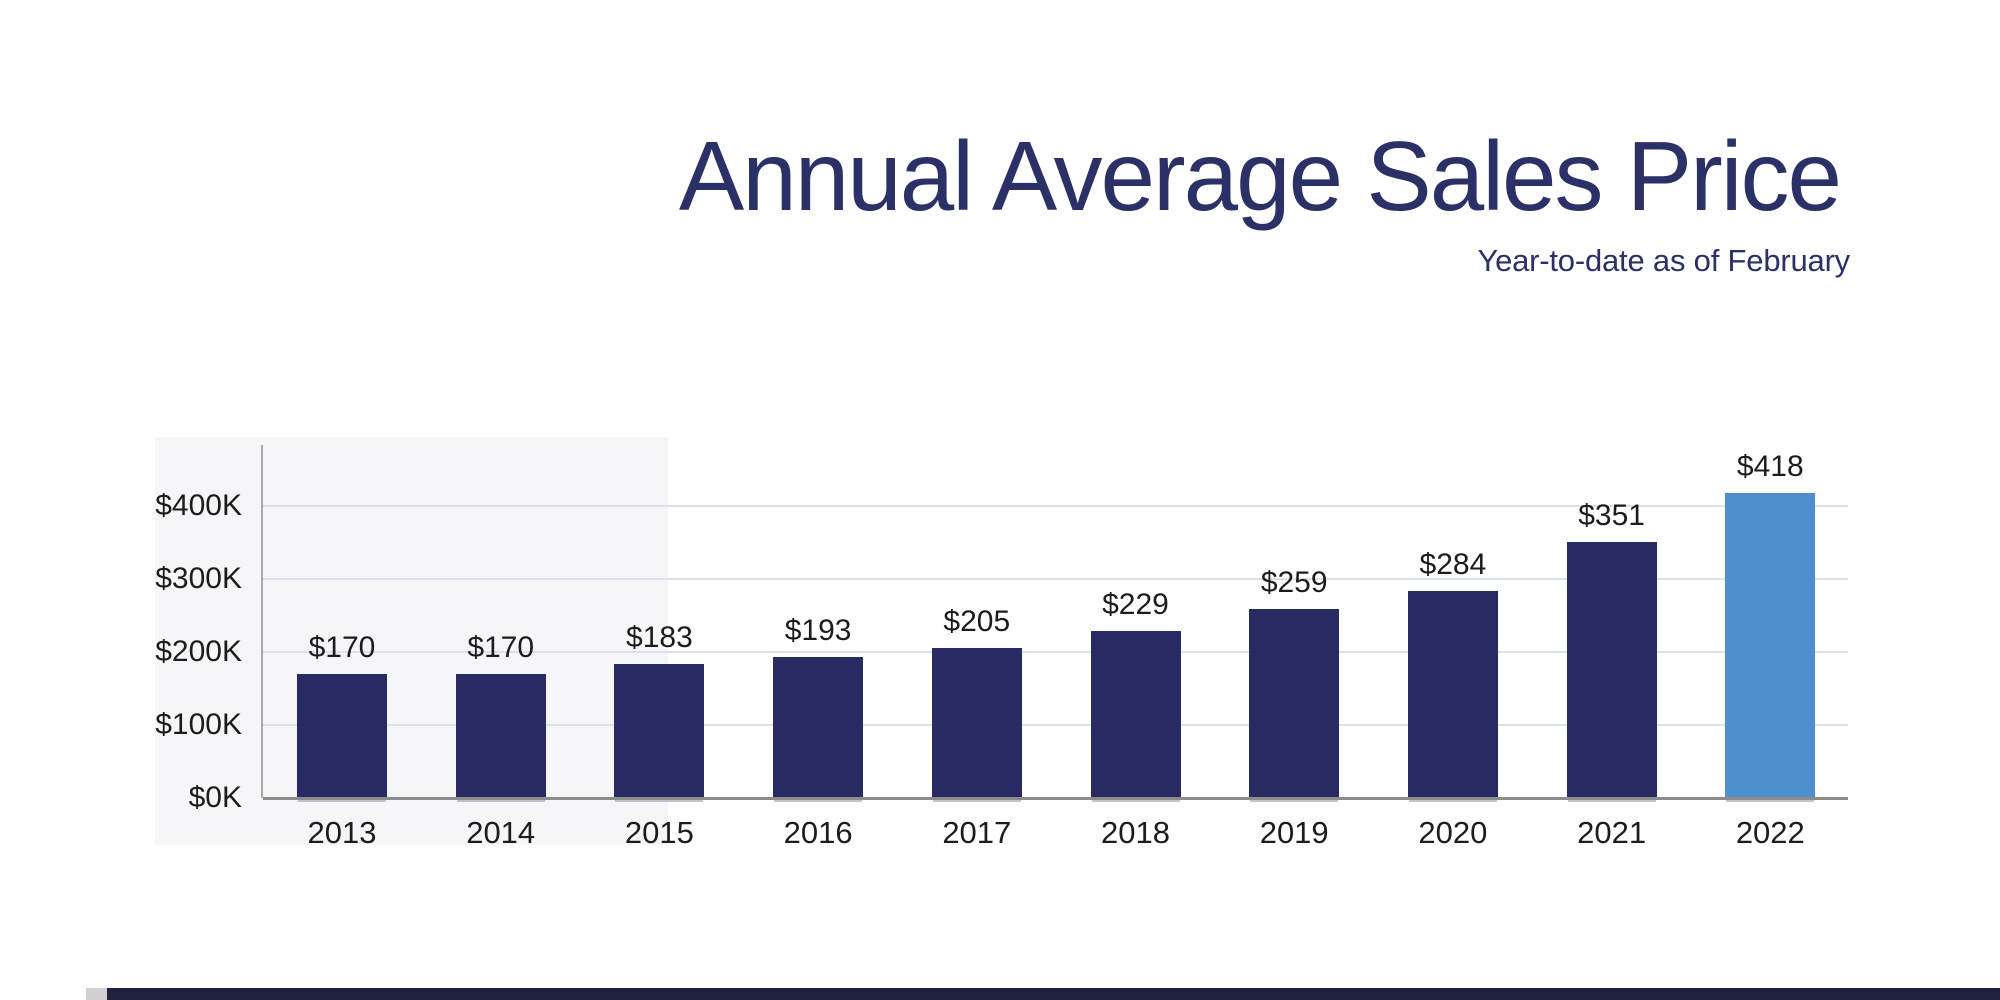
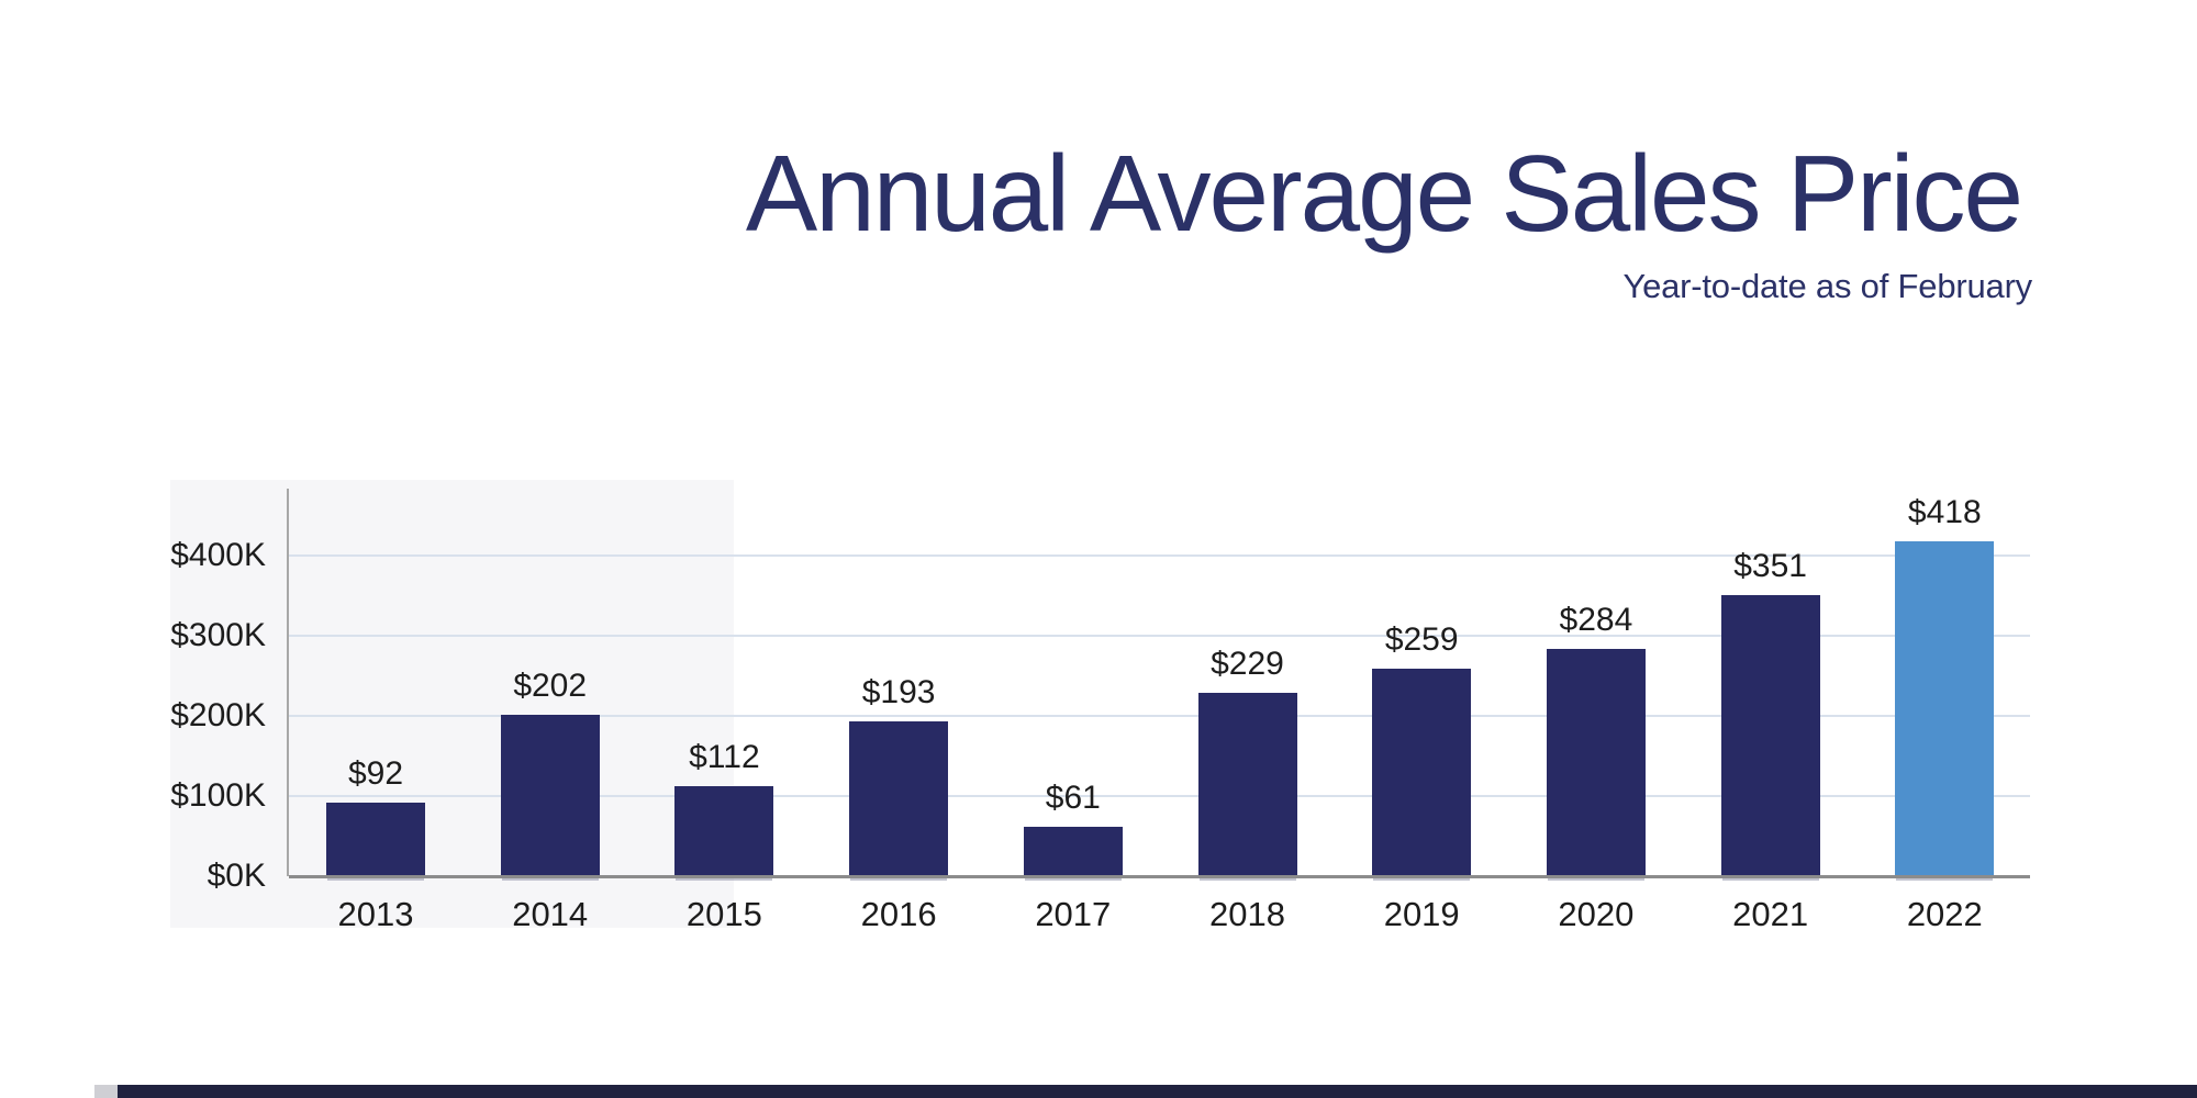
2013: $170 -> $92
2014: $170 -> $202
2015: $183 -> $112
2017: $205 -> $61
